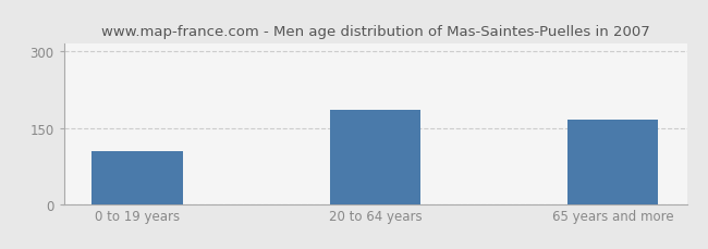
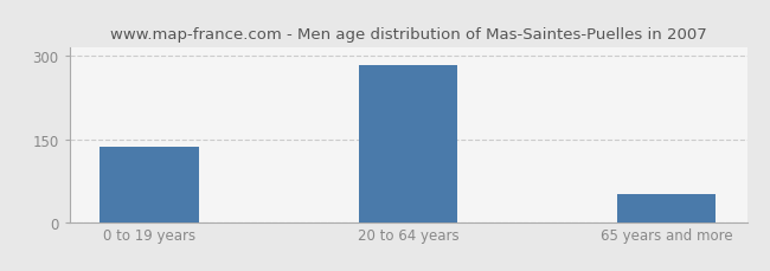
0 to 19 years: 105 -> 137
20 to 64 years: 185 -> 283
65 years and more: 165 -> 50
